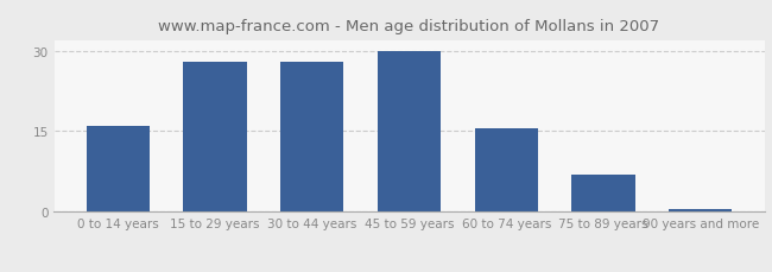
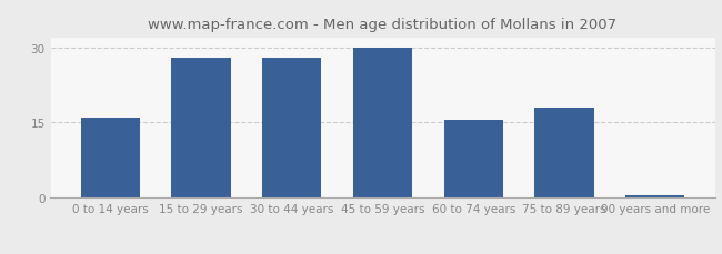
75 to 89 years: 7.0 -> 18.0
